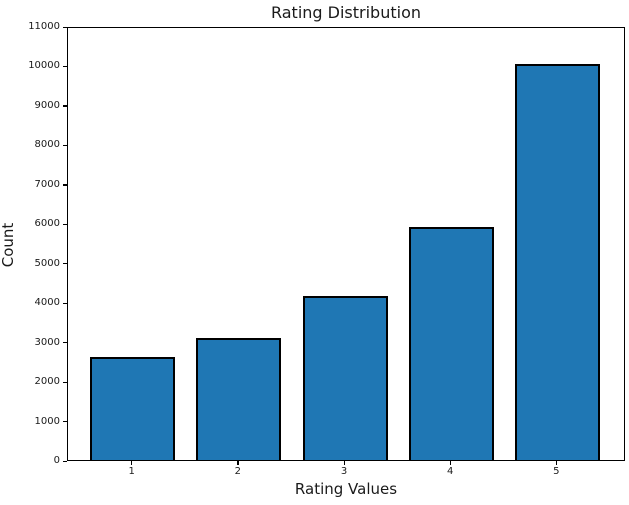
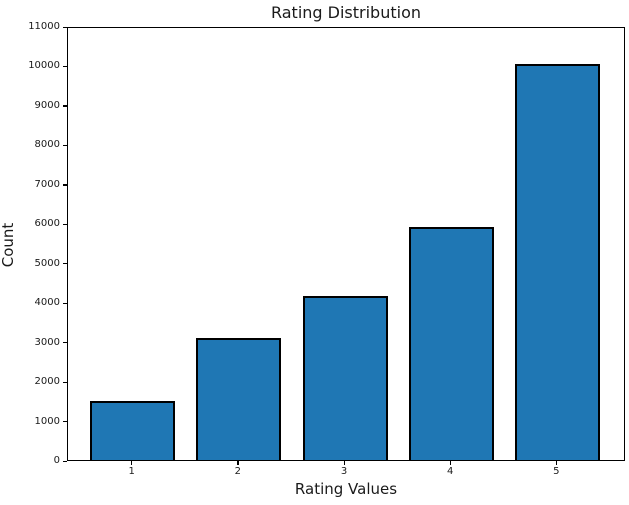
1: 2600 -> 1500
